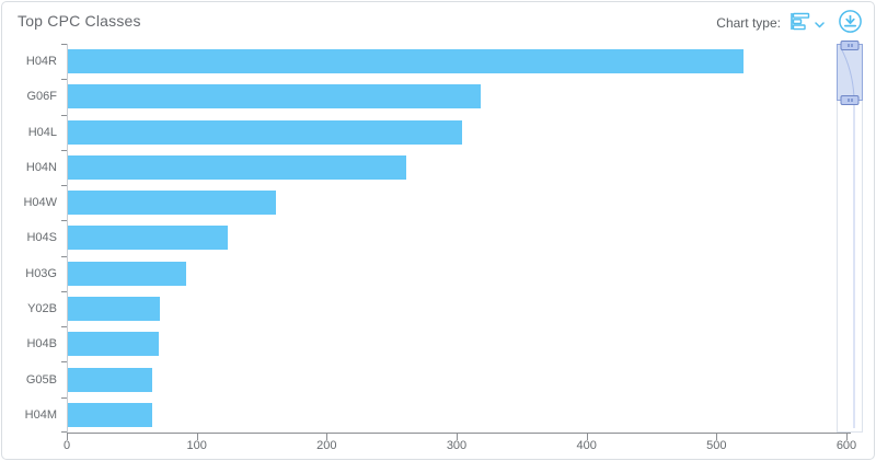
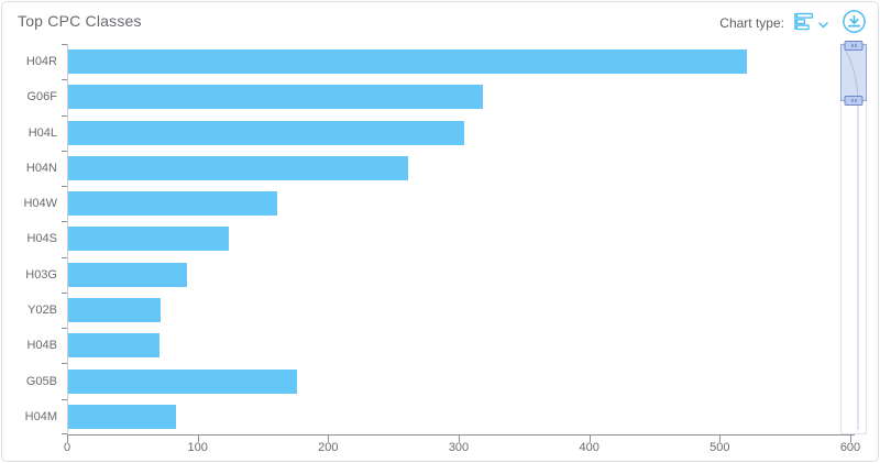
G05B: 65 -> 175
H04M: 65 -> 83
